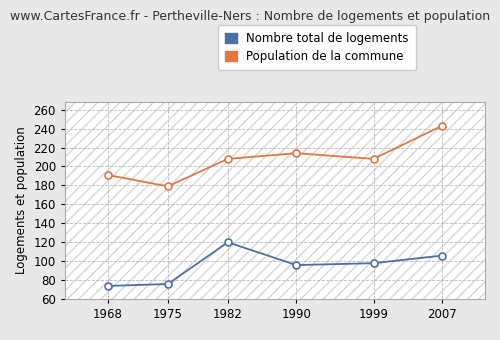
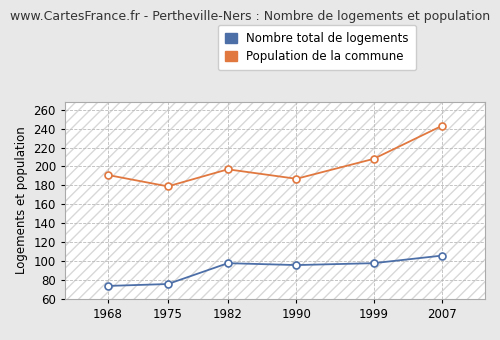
Nombre total de logements/1982: 120 -> 98
Population de la commune/1982: 208 -> 197
Population de la commune/1990: 214 -> 187
